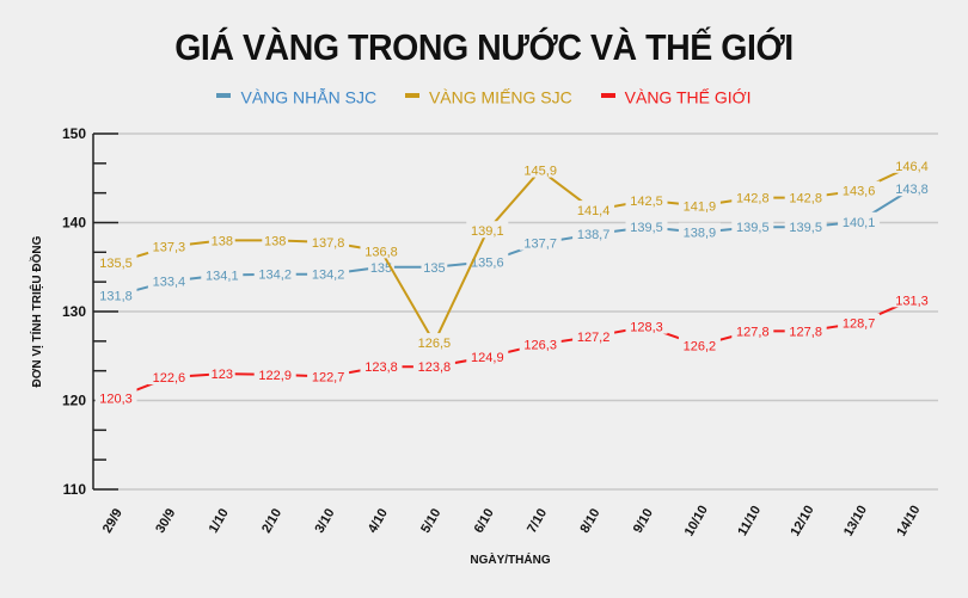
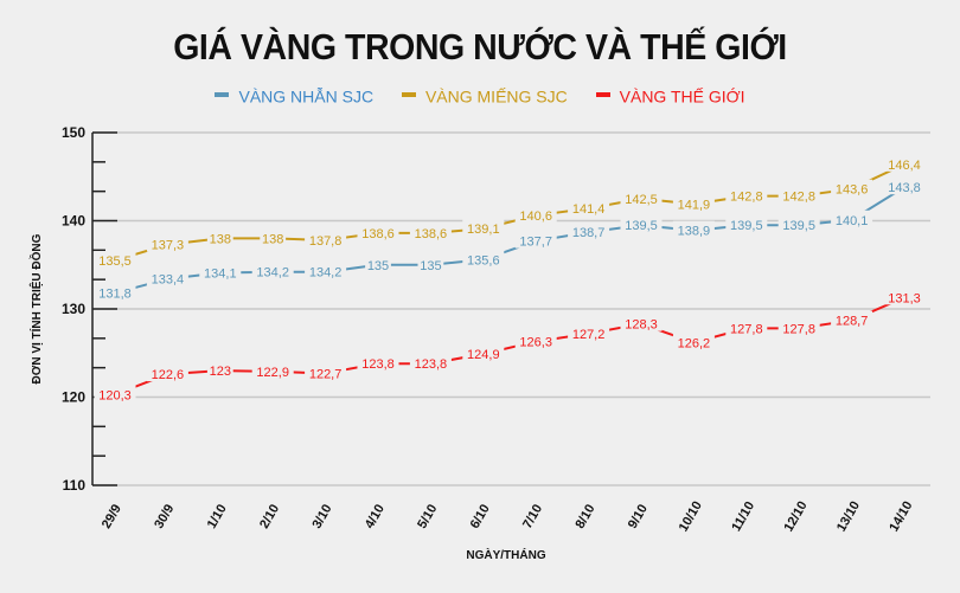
VÀNG MIẾNG SJC/4/10: 136,8 -> 138,6
VÀNG MIẾNG SJC/5/10: 126,5 -> 138,6
VÀNG MIẾNG SJC/7/10: 145,9 -> 140,6
